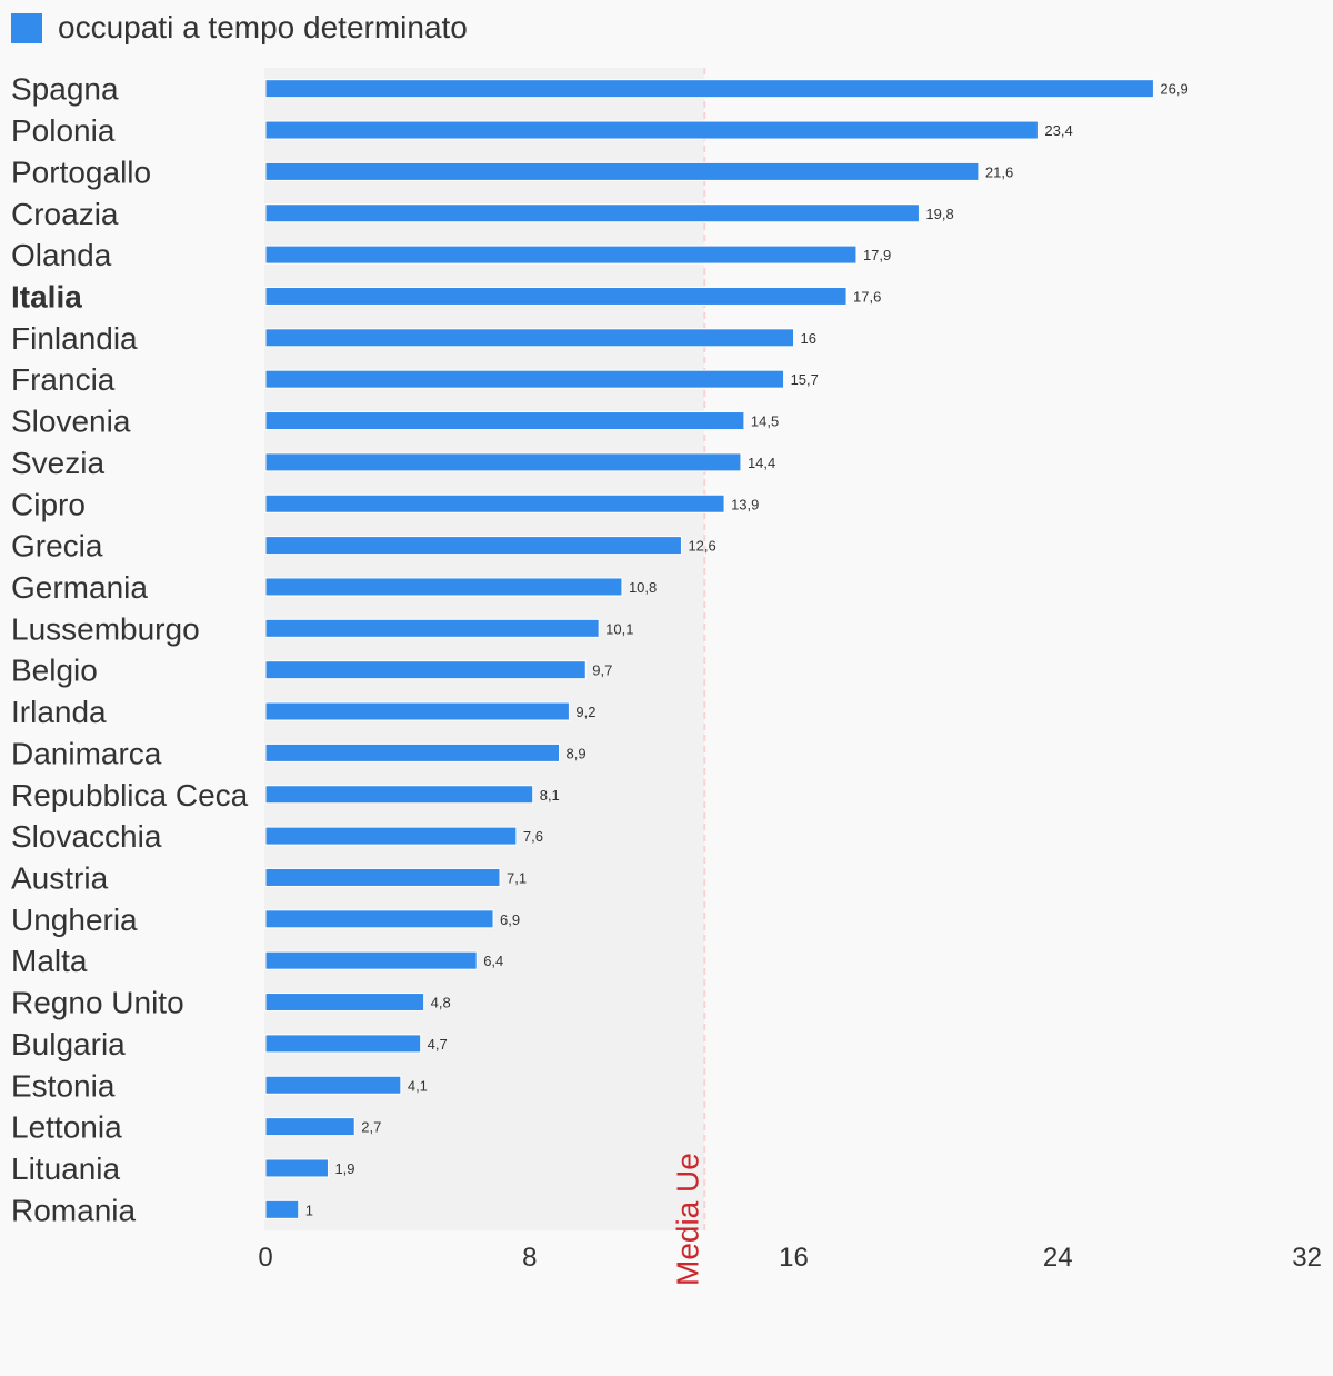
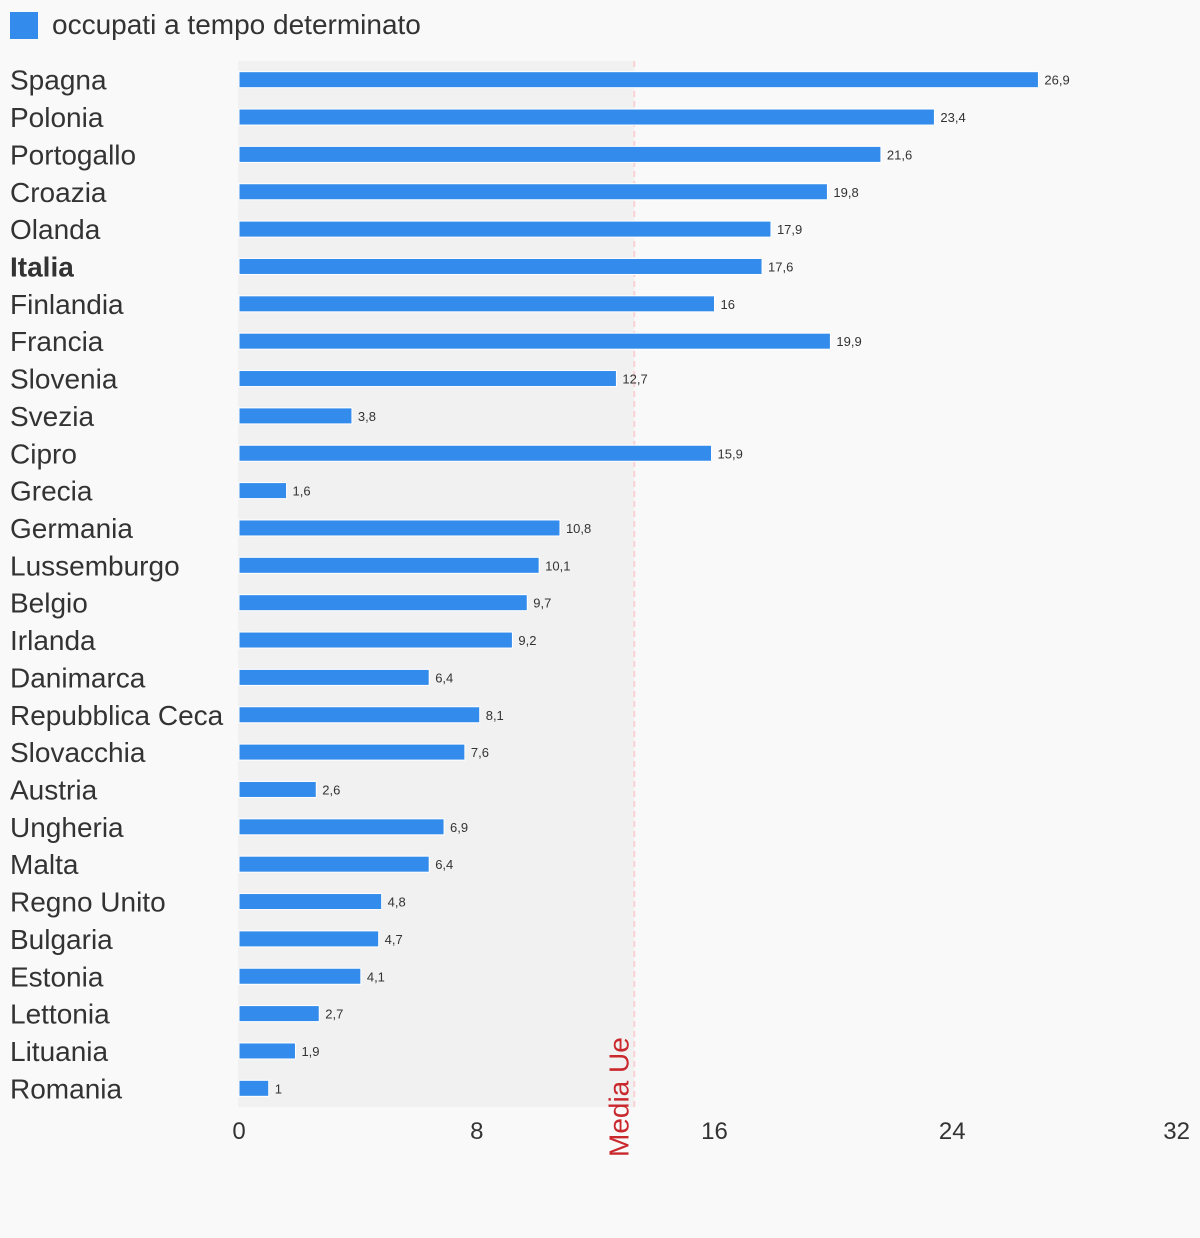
Francia: 15,7 -> 19,9
Slovenia: 14,5 -> 12,7
Svezia: 14,4 -> 3,8
Cipro: 13,9 -> 15,9
Grecia: 12,6 -> 1,6
Danimarca: 8,9 -> 6,4
Austria: 7,1 -> 2,6
